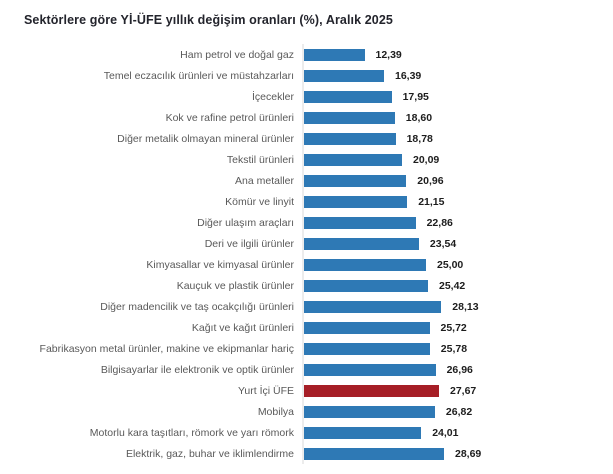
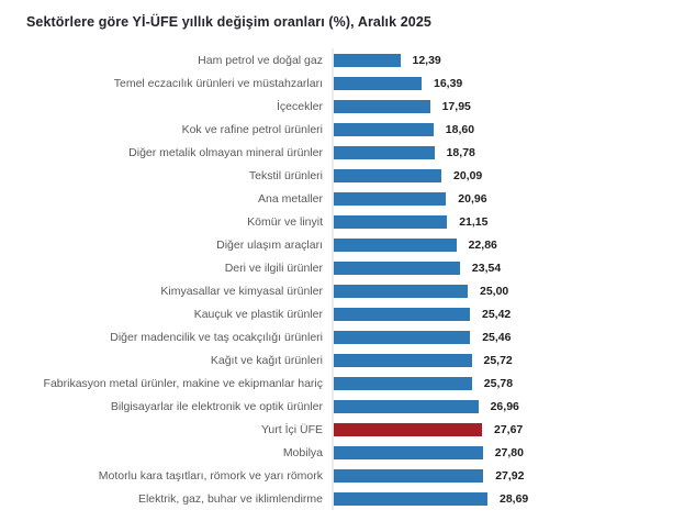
Diğer madencilik ve taş ocakçılığı ürünleri: 28,13 -> 25,46
Mobilya: 26,82 -> 27,80
Motorlu kara taşıtları, römork ve yarı römork: 24,01 -> 27,92
